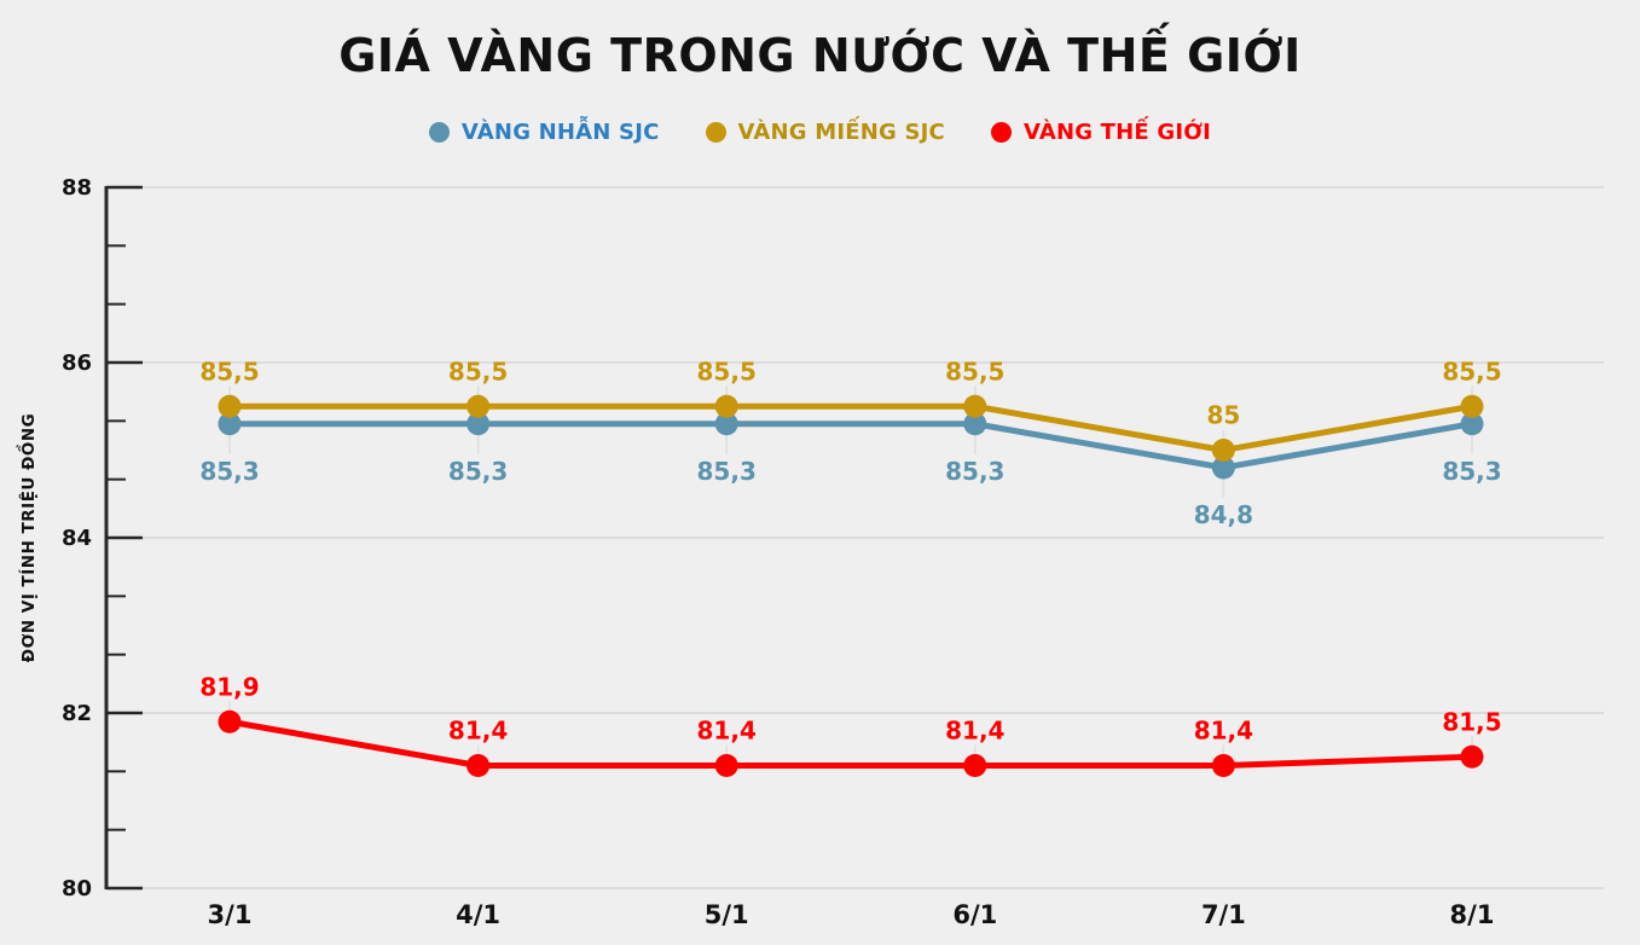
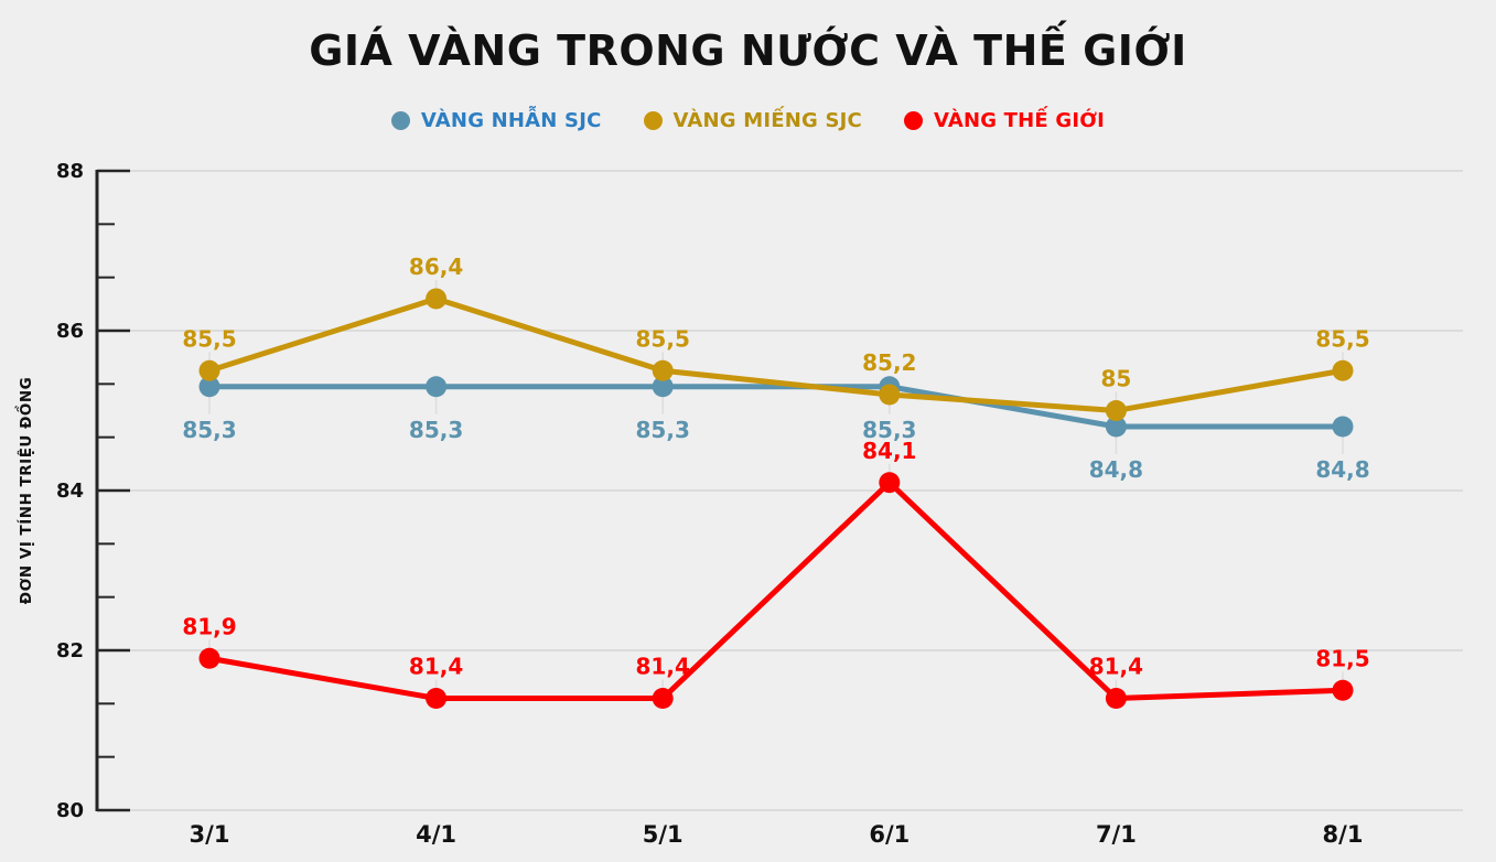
VÀNG MIẾNG SJC/4/1: 85,5 -> 86,4
VÀNG MIẾNG SJC/6/1: 85,5 -> 85,2
VÀNG THẾ GIỚI/6/1: 81,4 -> 84,1
VÀNG NHẪN SJC/8/1: 85,3 -> 84,8
